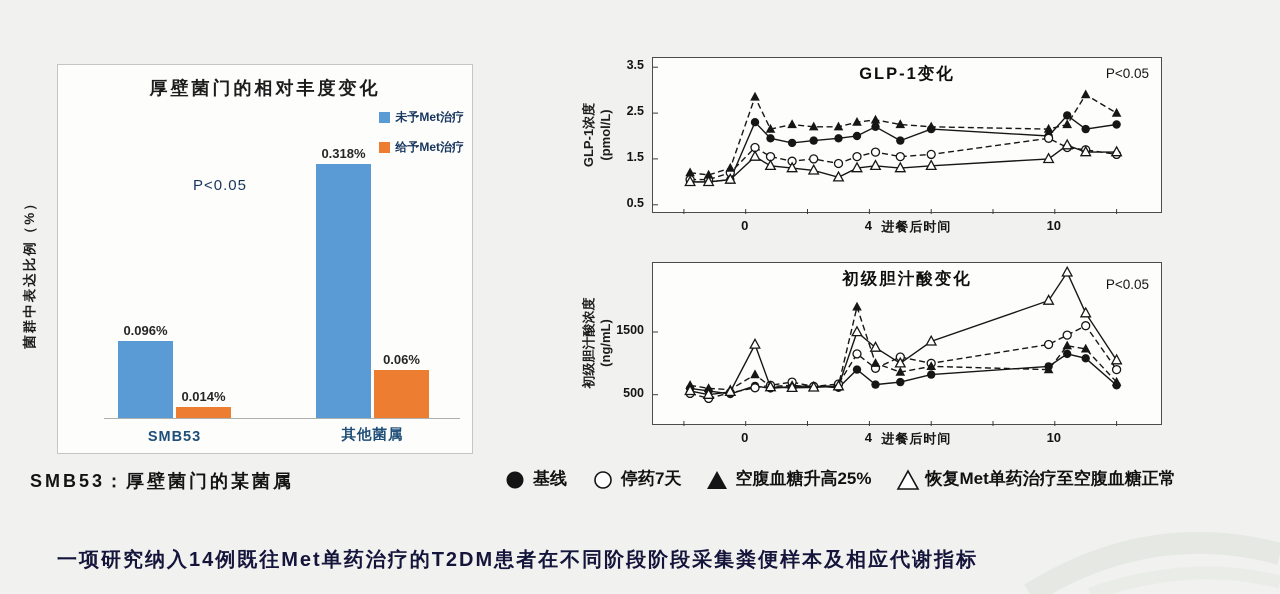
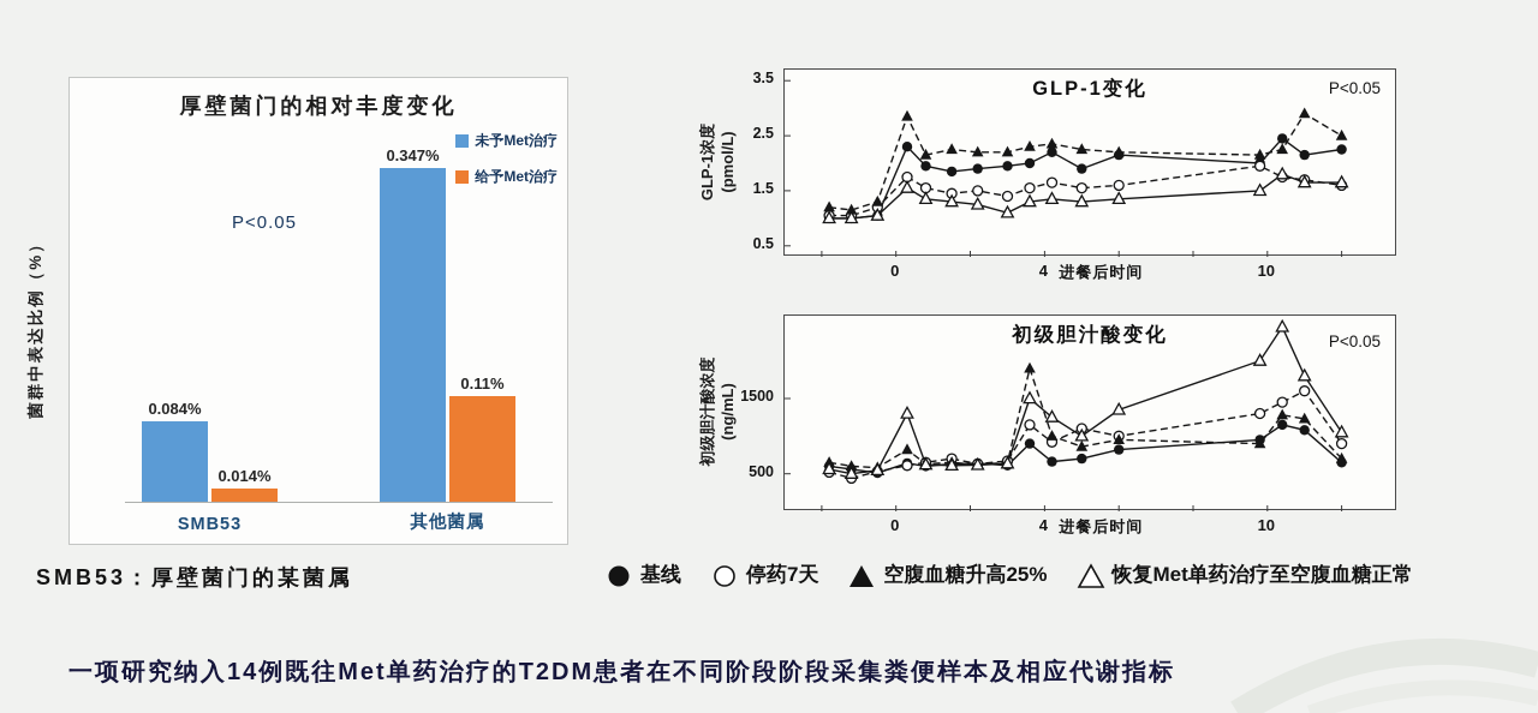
厚壁菌门的相对丰度变化/未予Met治疗/SMB53: 0.096% -> 0.084%
厚壁菌门的相对丰度变化/未予Met治疗/其他菌属: 0.318% -> 0.347%
厚壁菌门的相对丰度变化/给予Met治疗/其他菌属: 0.06% -> 0.11%
